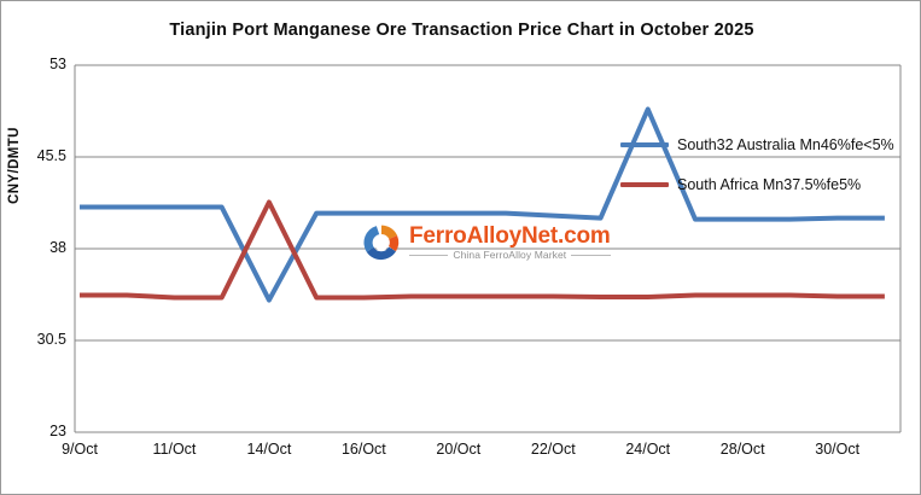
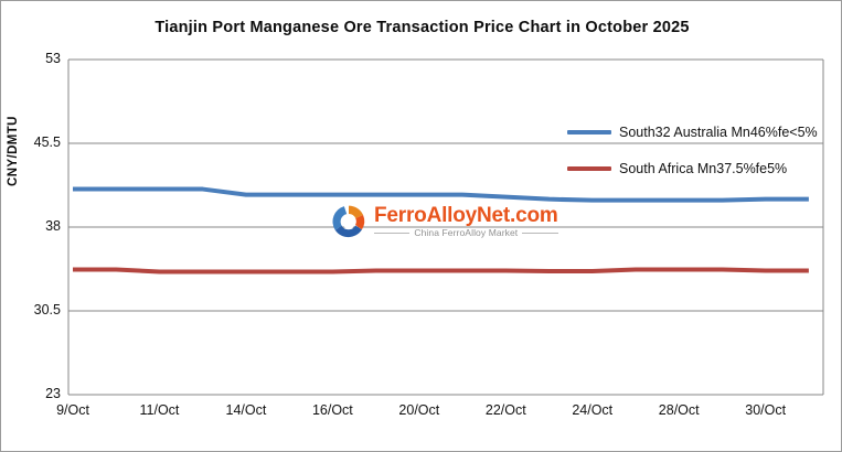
South32 Australia Mn46%fe<5%/14/Oct: 33.8 -> 40.9
South Africa Mn37.5%fe5%/14/Oct: 41.8 -> 34.0
South32 Australia Mn46%fe<5%/24/Oct: 49.4 -> 40.4
